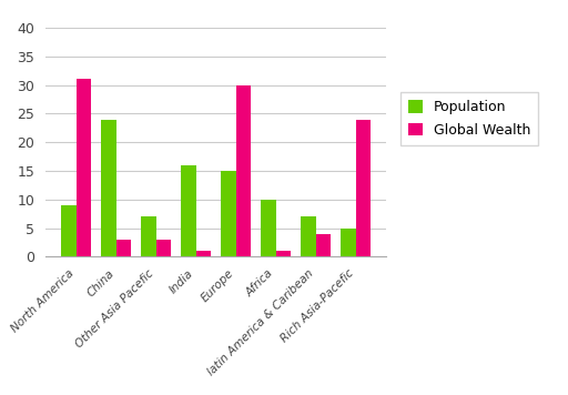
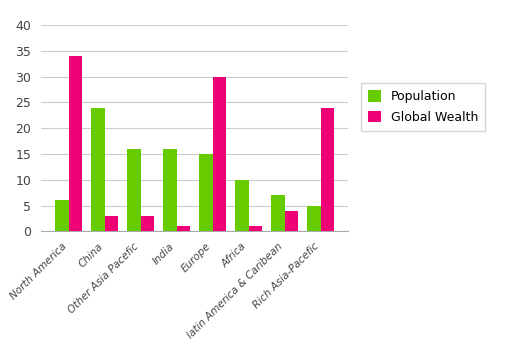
Population/North America: 9 -> 6
Global Wealth/North America: 31 -> 34
Population/Other Asia Pacefic: 7 -> 16
